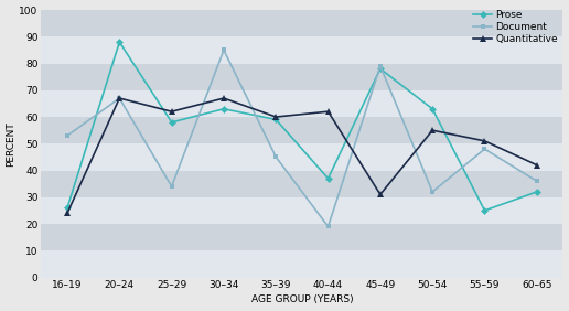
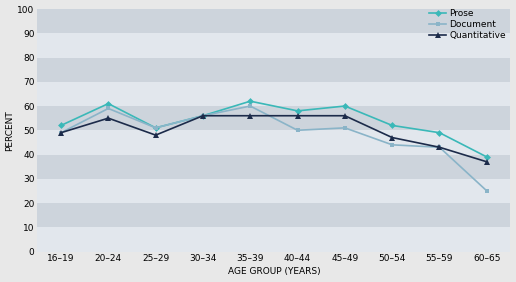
Prose/16–19: 26 -> 52
Document/16–19: 53 -> 49
Quantitative/16–19: 24 -> 49
Prose/20–24: 88 -> 61
Document/20–24: 67 -> 59
Quantitative/20–24: 67 -> 55
Prose/25–29: 58 -> 51
Document/25–29: 34 -> 51
Quantitative/25–29: 62 -> 48
Prose/30–34: 63 -> 56
Document/30–34: 85 -> 56
Quantitative/30–34: 67 -> 56
Prose/35–39: 59 -> 62
Document/35–39: 45 -> 60
Quantitative/35–39: 60 -> 56
Prose/40–44: 37 -> 58
Document/40–44: 19 -> 50
Quantitative/40–44: 62 -> 56
Prose/45–49: 78 -> 60
Document/45–49: 79 -> 51
Quantitative/45–49: 31 -> 56
Prose/50–54: 63 -> 52
Document/50–54: 32 -> 44
Quantitative/50–54: 55 -> 47
Prose/55–59: 25 -> 49
Document/55–59: 48 -> 43
Quantitative/55–59: 51 -> 43
Prose/60–65: 32 -> 39
Document/60–65: 36 -> 25
Quantitative/60–65: 42 -> 37
